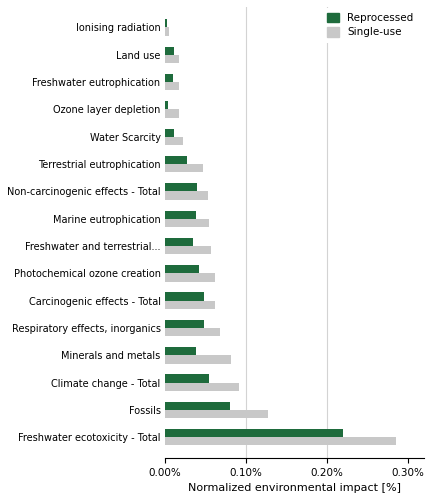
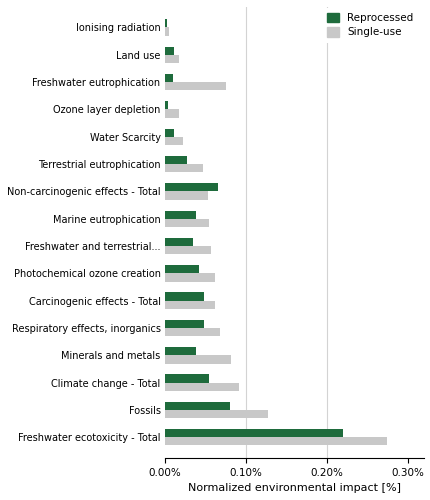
Single-use/Freshwater eutrophication: 0.018% -> 0.076%
Reprocessed/Non-carcinogenic effects - Total: 0.040% -> 0.066%
Single-use/Freshwater ecotoxicity - Total: 0.285% -> 0.274%
